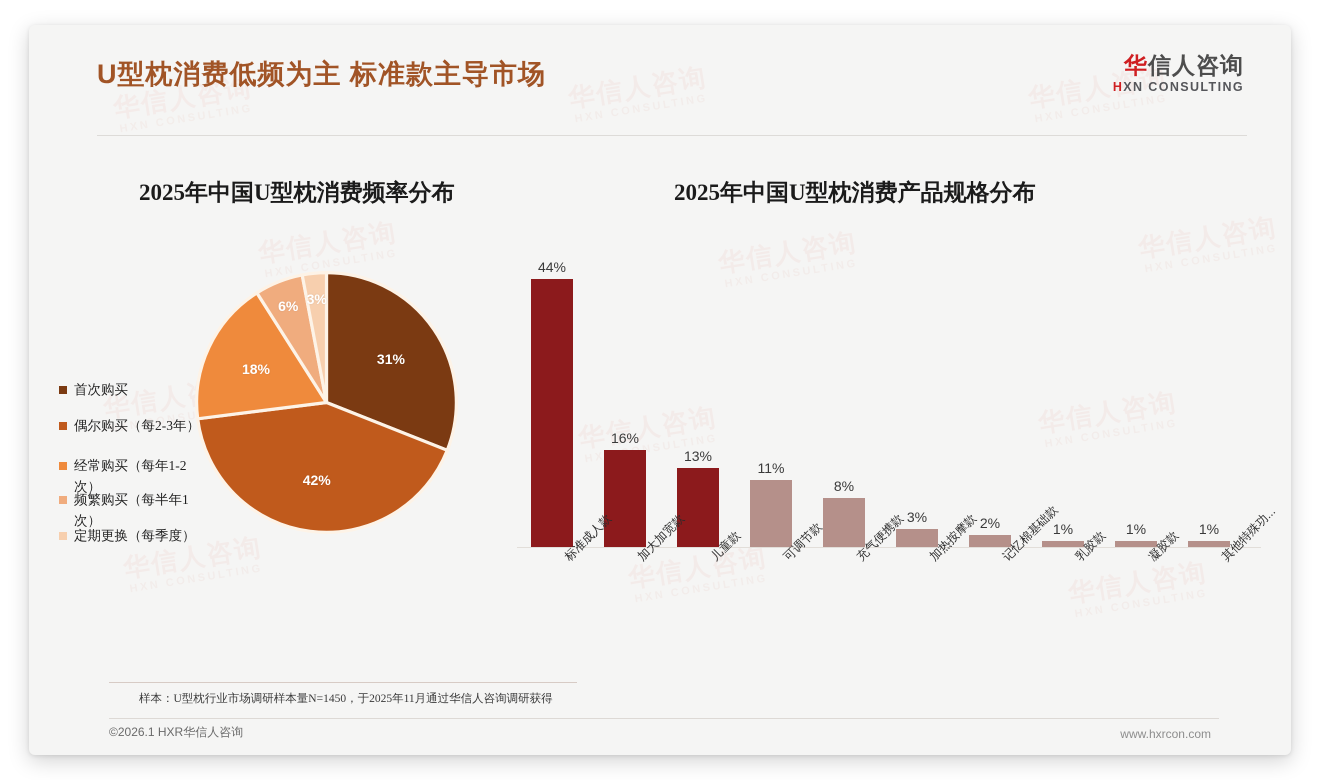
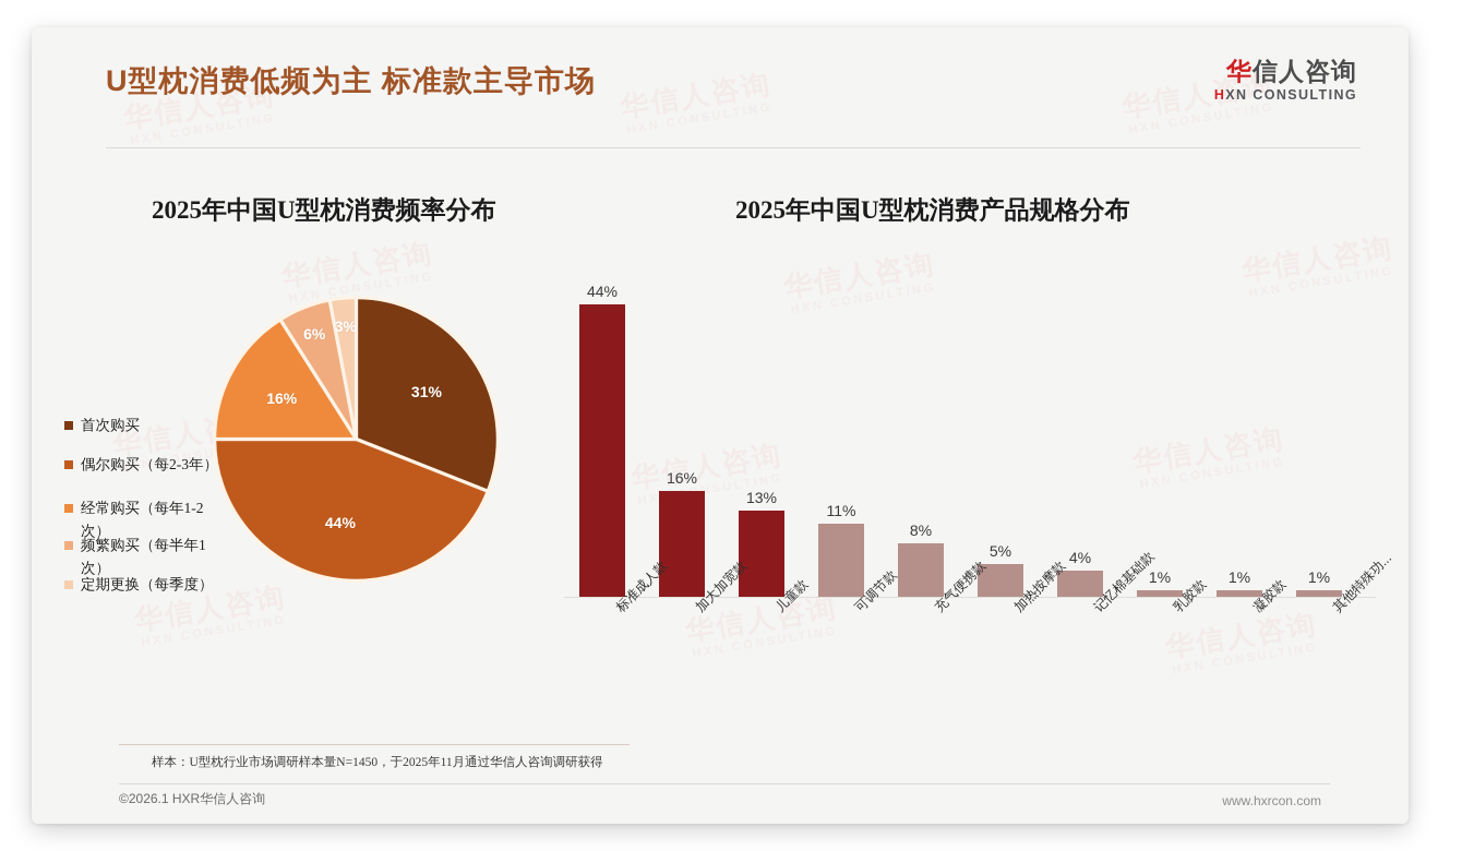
2025年中国U型枕消费频率分布/偶尔购买（每2-3年）: 42% -> 44%
2025年中国U型枕消费频率分布/经常购买（每年1-2次）: 18% -> 16%
2025年中国U型枕消费产品规格分布/加热按摩款: 3% -> 5%
2025年中国U型枕消费产品规格分布/记忆棉基础款: 2% -> 4%
